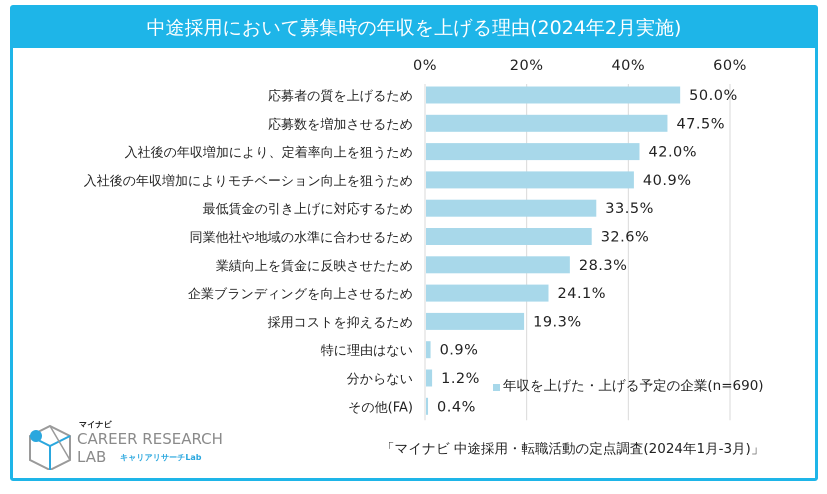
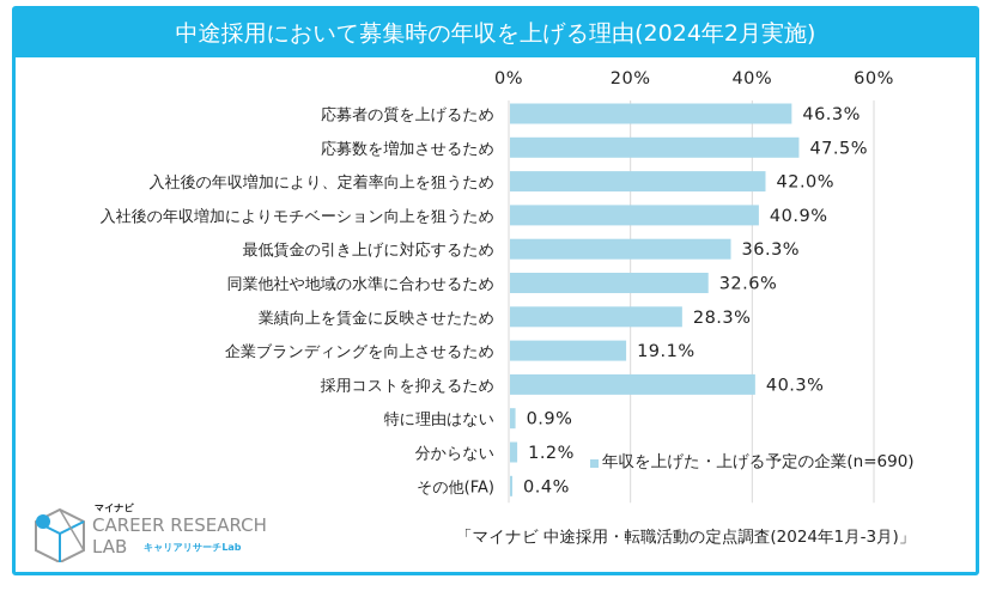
応募者の質を上げるため: 50.0% -> 46.3%
最低賃金の引き上げに対応するため: 33.5% -> 36.3%
企業ブランディングを向上させるため: 24.1% -> 19.1%
採用コストを抑えるため: 19.3% -> 40.3%
